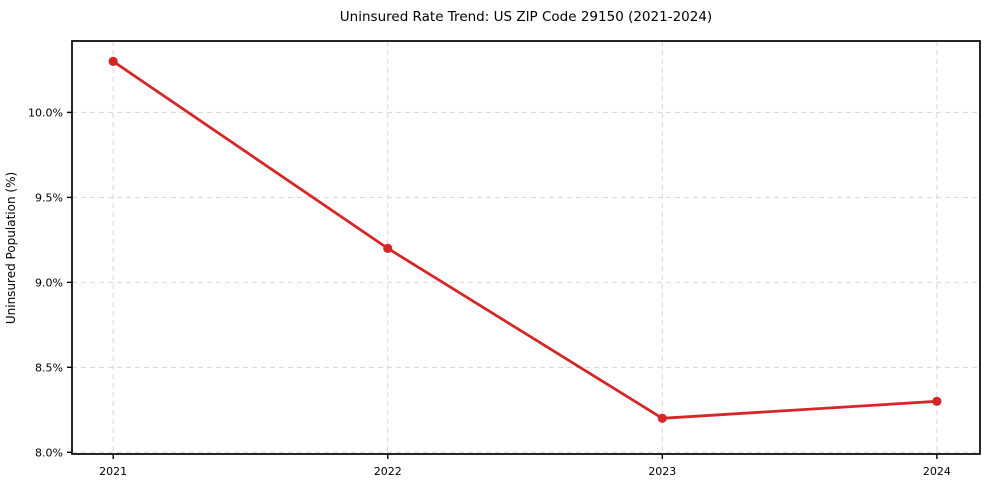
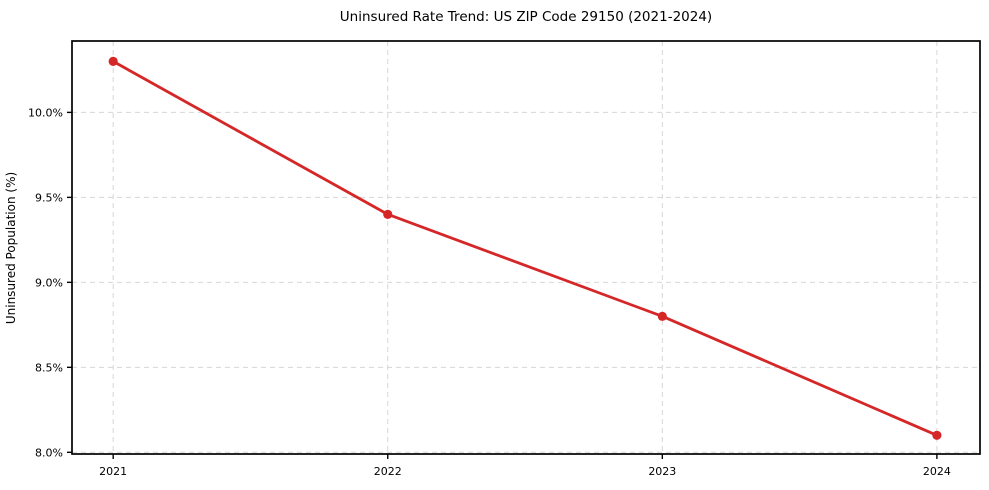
2022: 9.2% -> 9.4%
2023: 8.2% -> 8.8%
2024: 8.3% -> 8.1%
